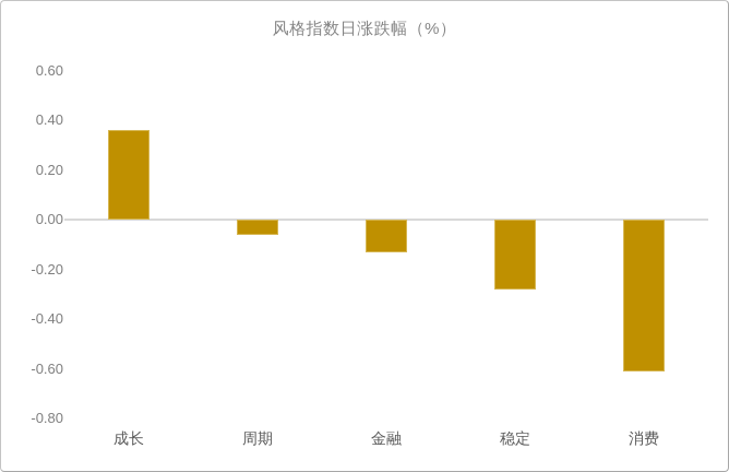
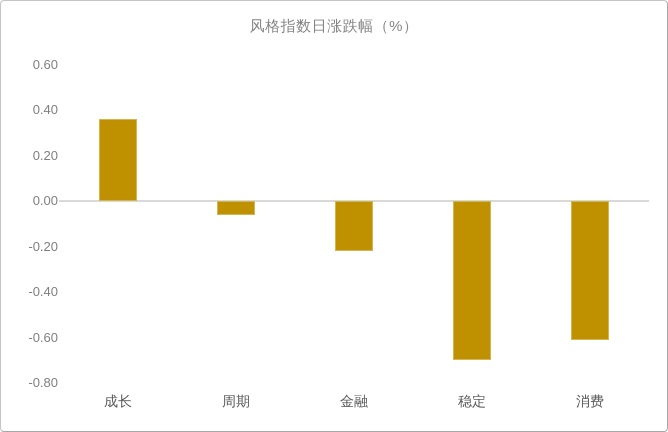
金融: -0.13 -> -0.22
稳定: -0.28 -> -0.70
